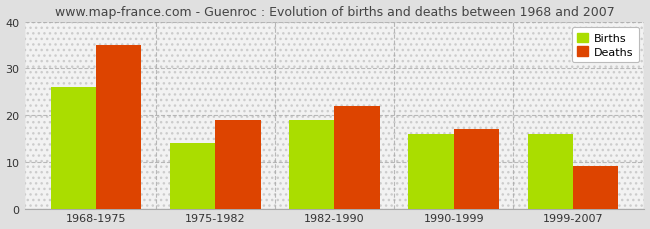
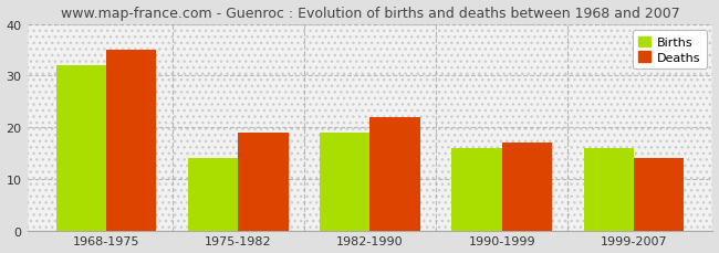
Births/1968-1975: 26 -> 32
Deaths/1999-2007: 9 -> 14
